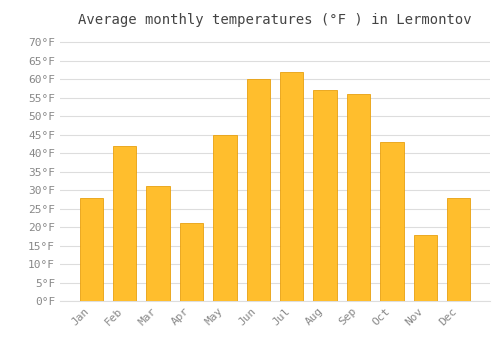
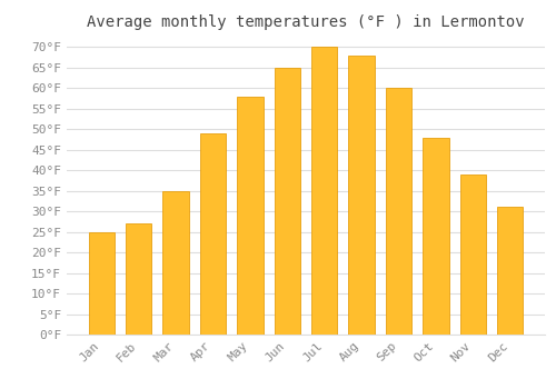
Jan: 28°F -> 25°F
Feb: 42°F -> 27°F
Mar: 31°F -> 35°F
Apr: 21°F -> 49°F
May: 45°F -> 58°F
Jun: 60°F -> 65°F
Jul: 62°F -> 70°F
Aug: 57°F -> 68°F
Sep: 56°F -> 60°F
Oct: 43°F -> 48°F
Nov: 18°F -> 39°F
Dec: 28°F -> 31°F
